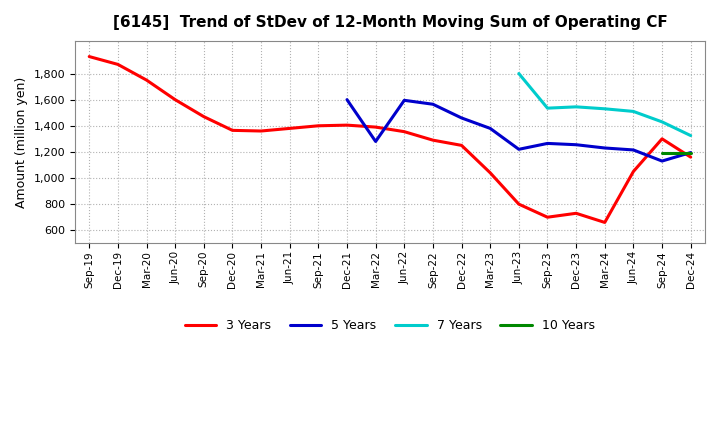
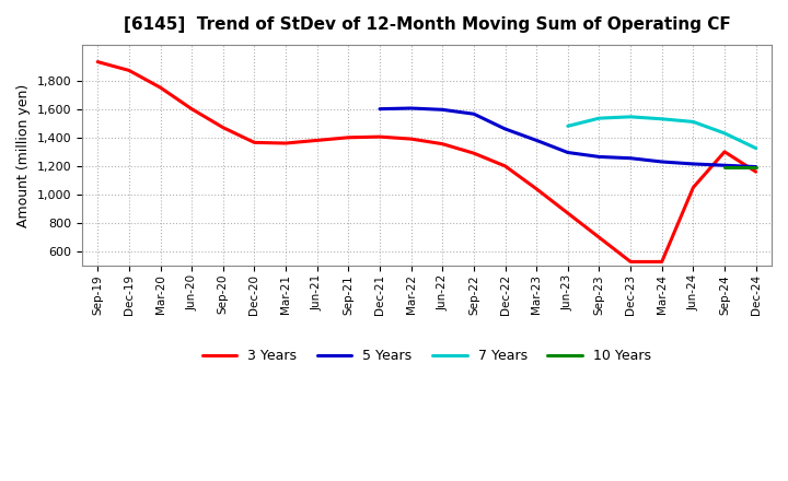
5 Years/Mar-22: 1,280 -> 1,600
3 Years/Dec-22: 1,250 -> 1,200
3 Years/Jun-23: 800 -> 870
5 Years/Jun-23: 1,220 -> 1,300
7 Years/Jun-23: 1,800 -> 1,480
3 Years/Dec-23: 730 -> 530
3 Years/Mar-24: 660 -> 530
5 Years/Sep-24: 1,130 -> 1,200
